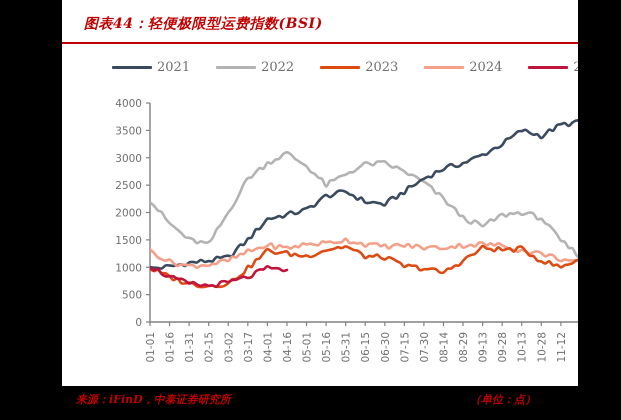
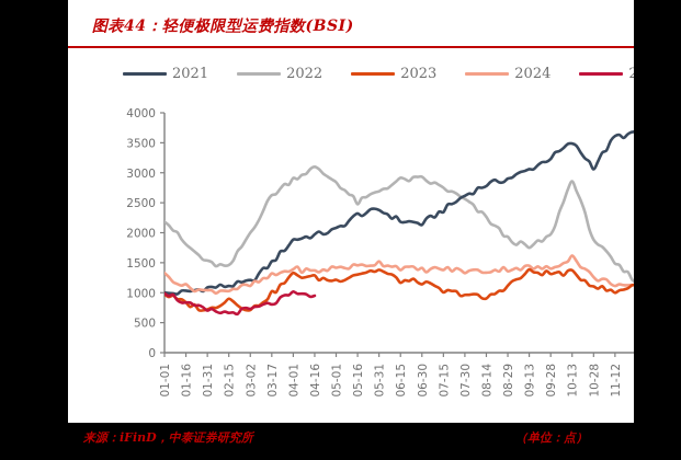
2023/02-15: 700 -> 900
2022/10-13: 2000 -> 2900
2024/10-13: 1300 -> 1600
2021/10-28: 3400 -> 3100
